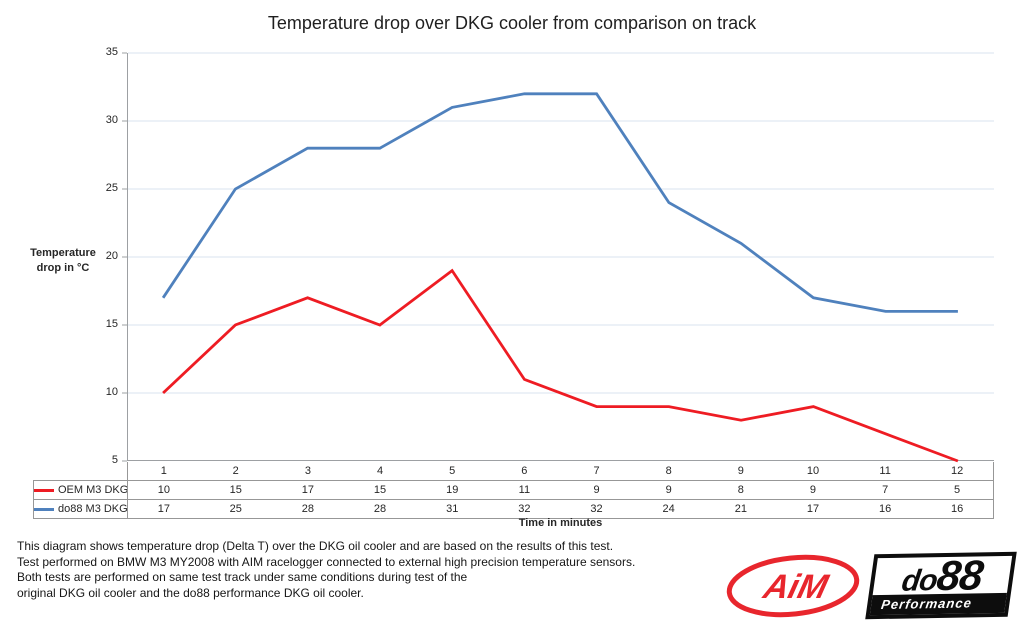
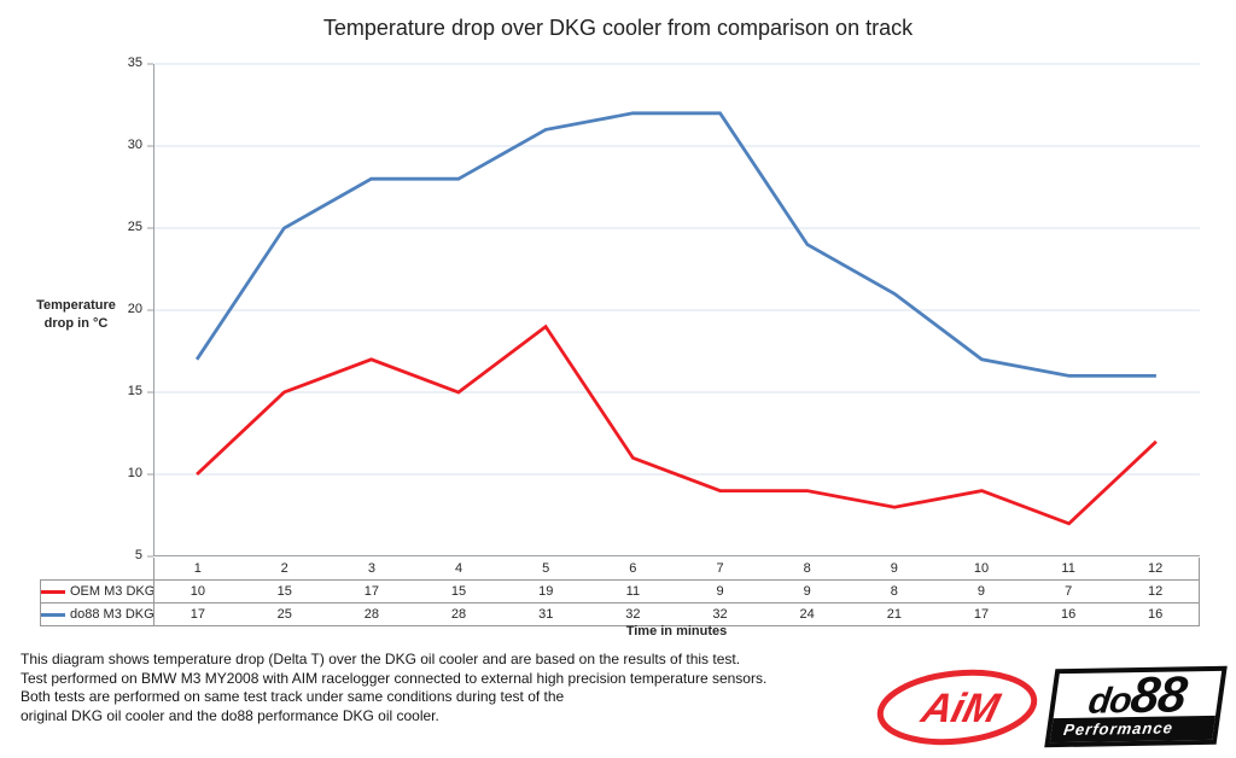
OEM M3 DKG/12: 5 -> 12
